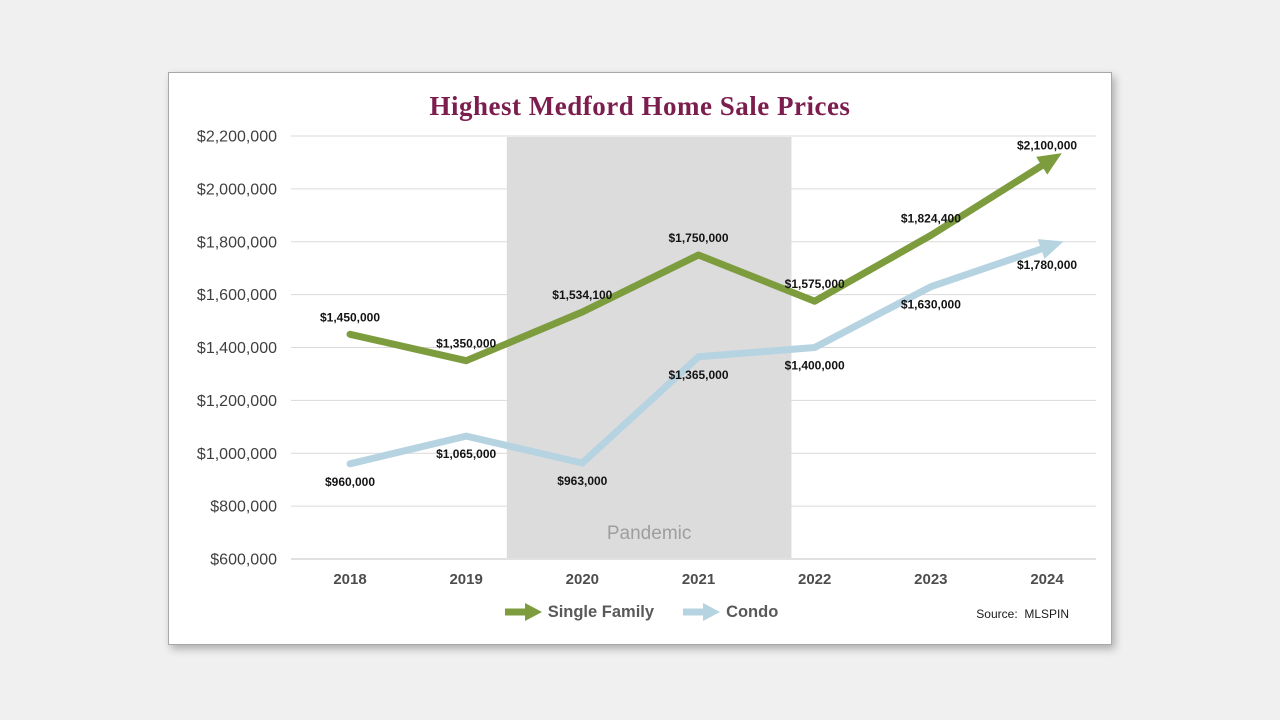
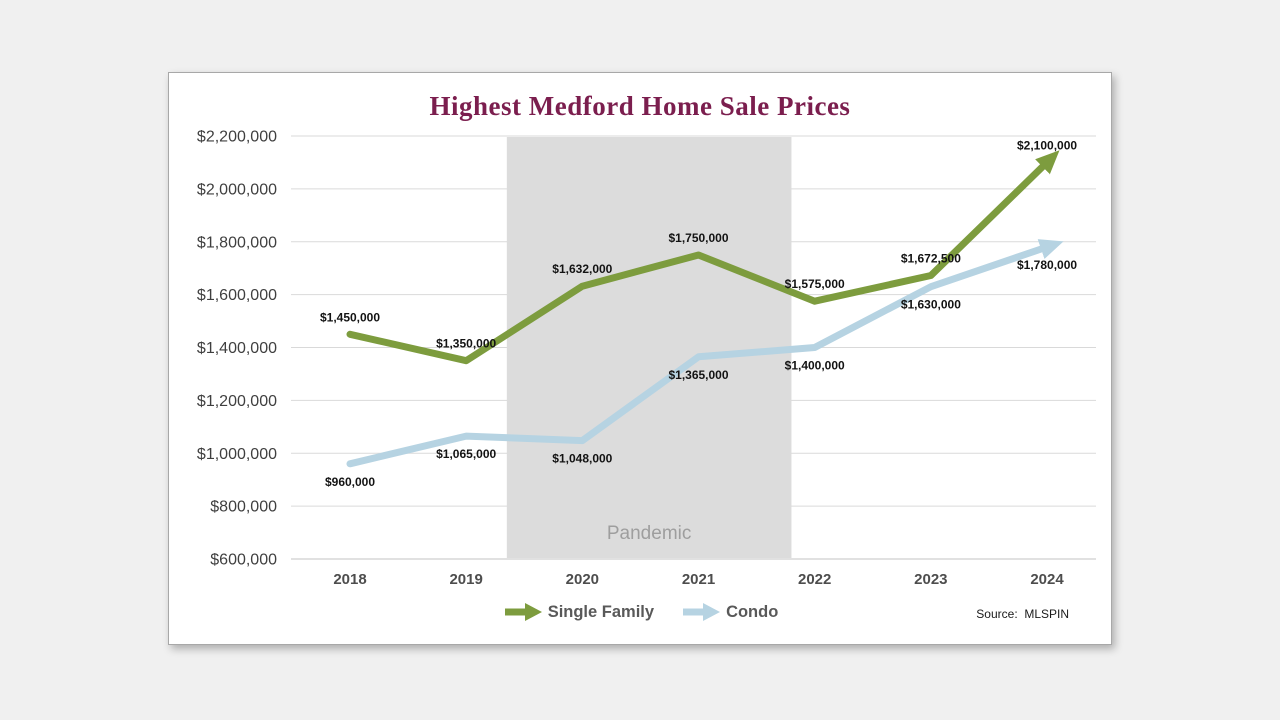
Single Family/2020: $1,534,100 -> $1,632,000
Condo/2020: $963,000 -> $1,048,000
Single Family/2023: $1,824,400 -> $1,672,500
